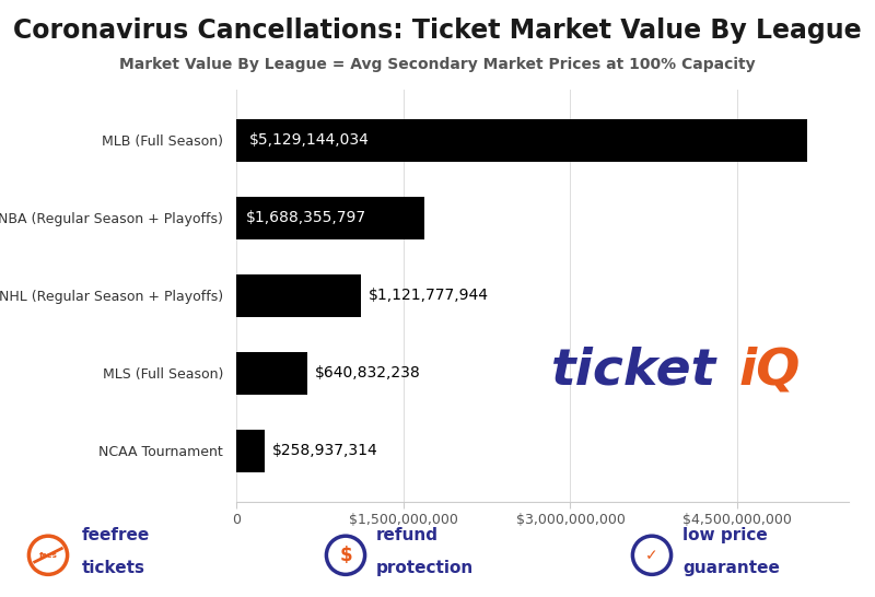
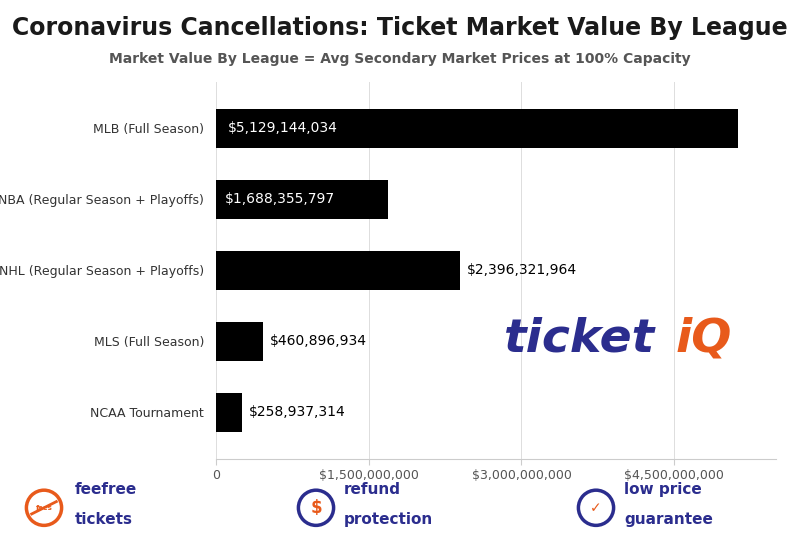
NHL (Regular Season + Playoffs): $1,121,777,944 -> $2,396,321,964
MLS (Full Season): $640,832,238 -> $460,896,934
